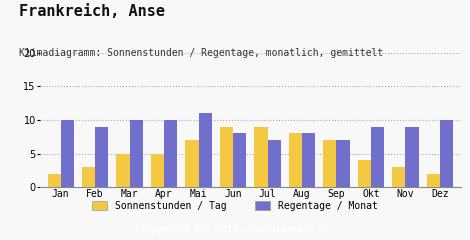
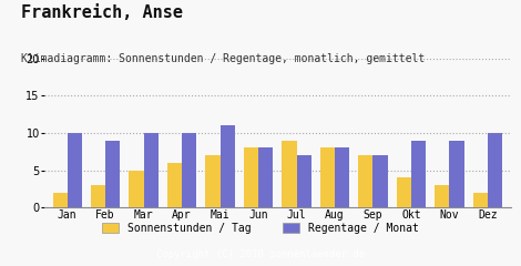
Sonnenstunden / Tag/Apr: 5 -> 6
Sonnenstunden / Tag/Jun: 9 -> 8
